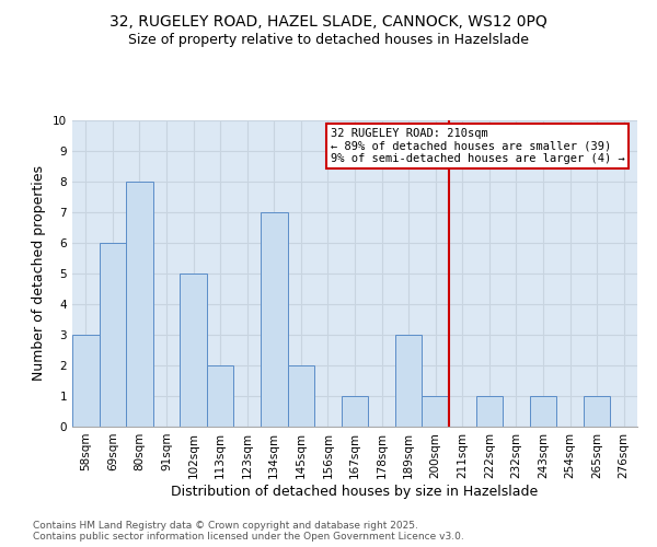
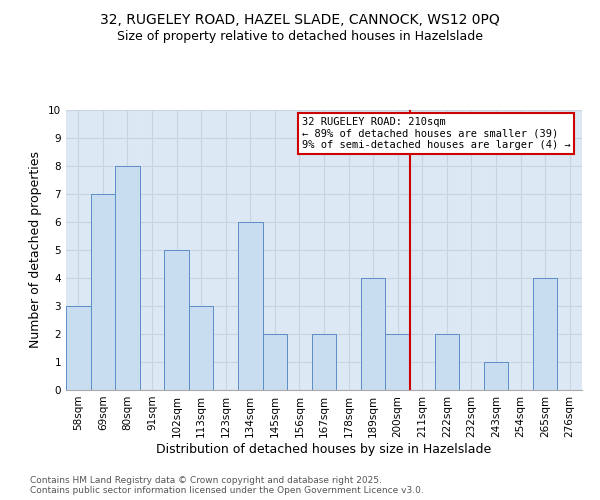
69sqm: 6 -> 7
113sqm: 2 -> 3
134sqm: 7 -> 6
167sqm: 1 -> 2
189sqm: 3 -> 4
200sqm: 1 -> 2
222sqm: 1 -> 2
265sqm: 1 -> 4
